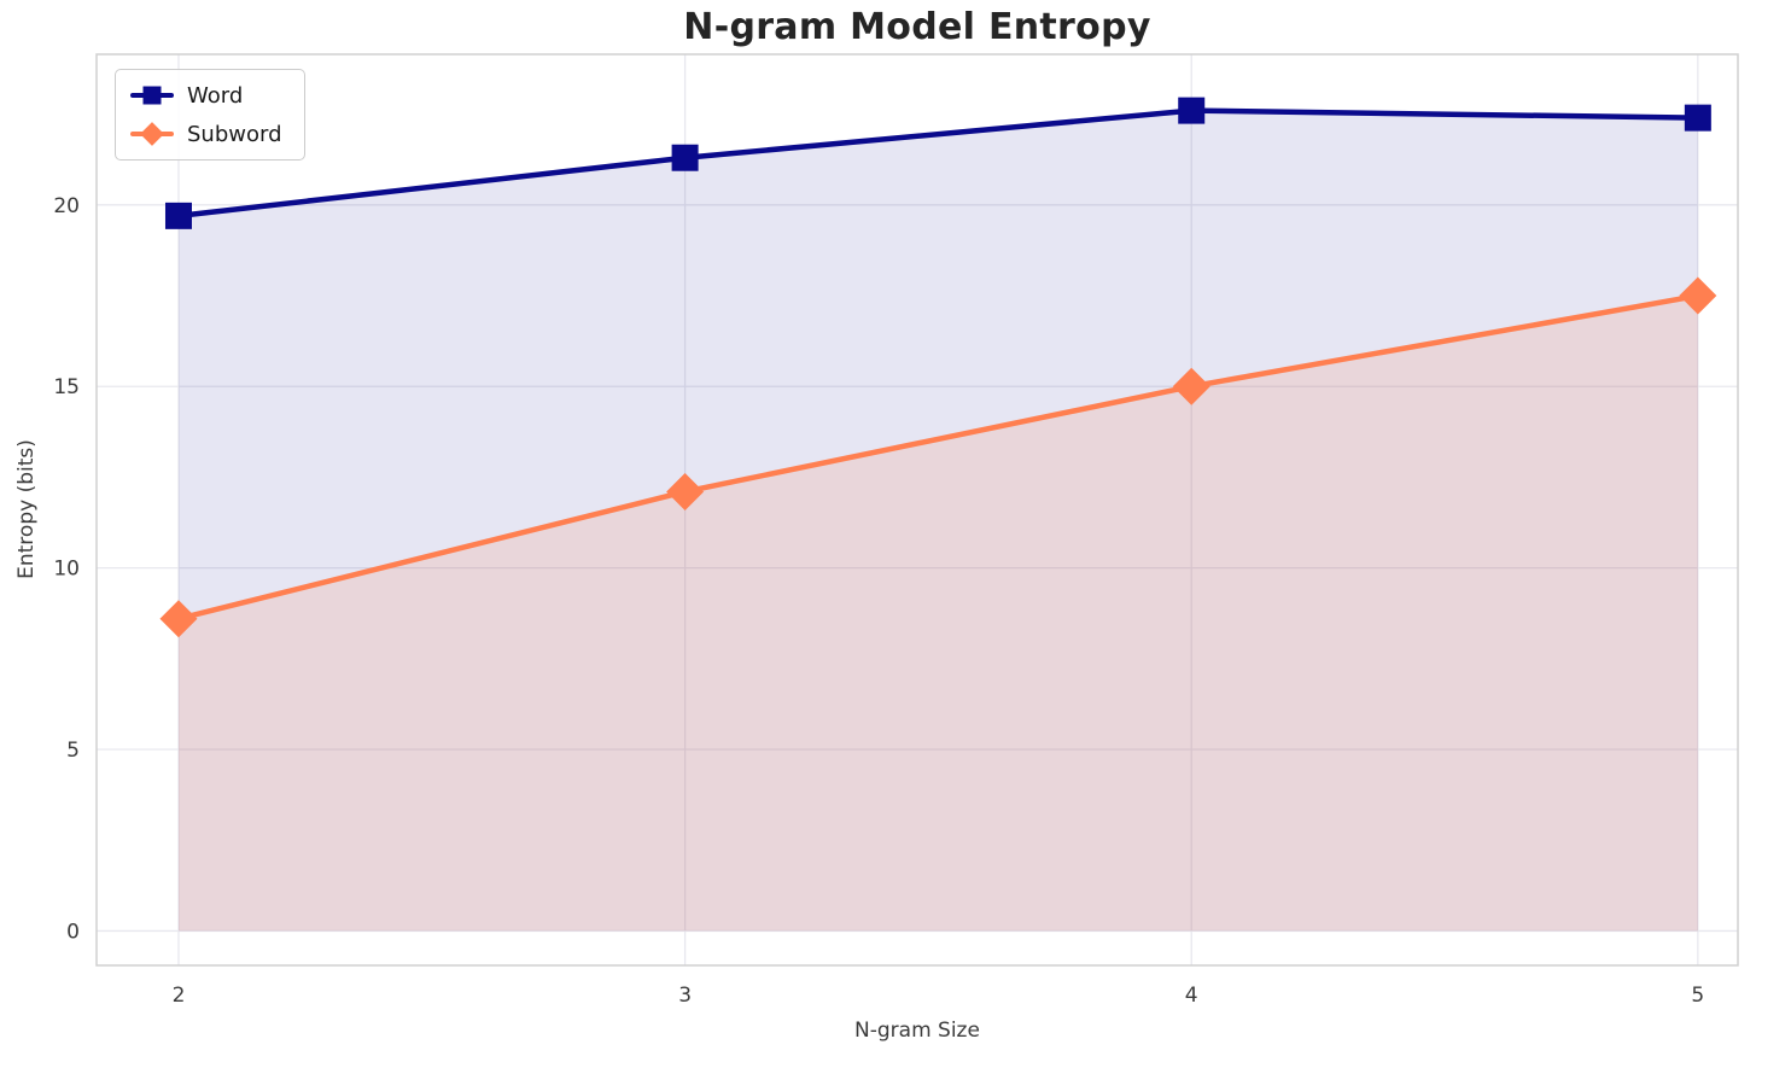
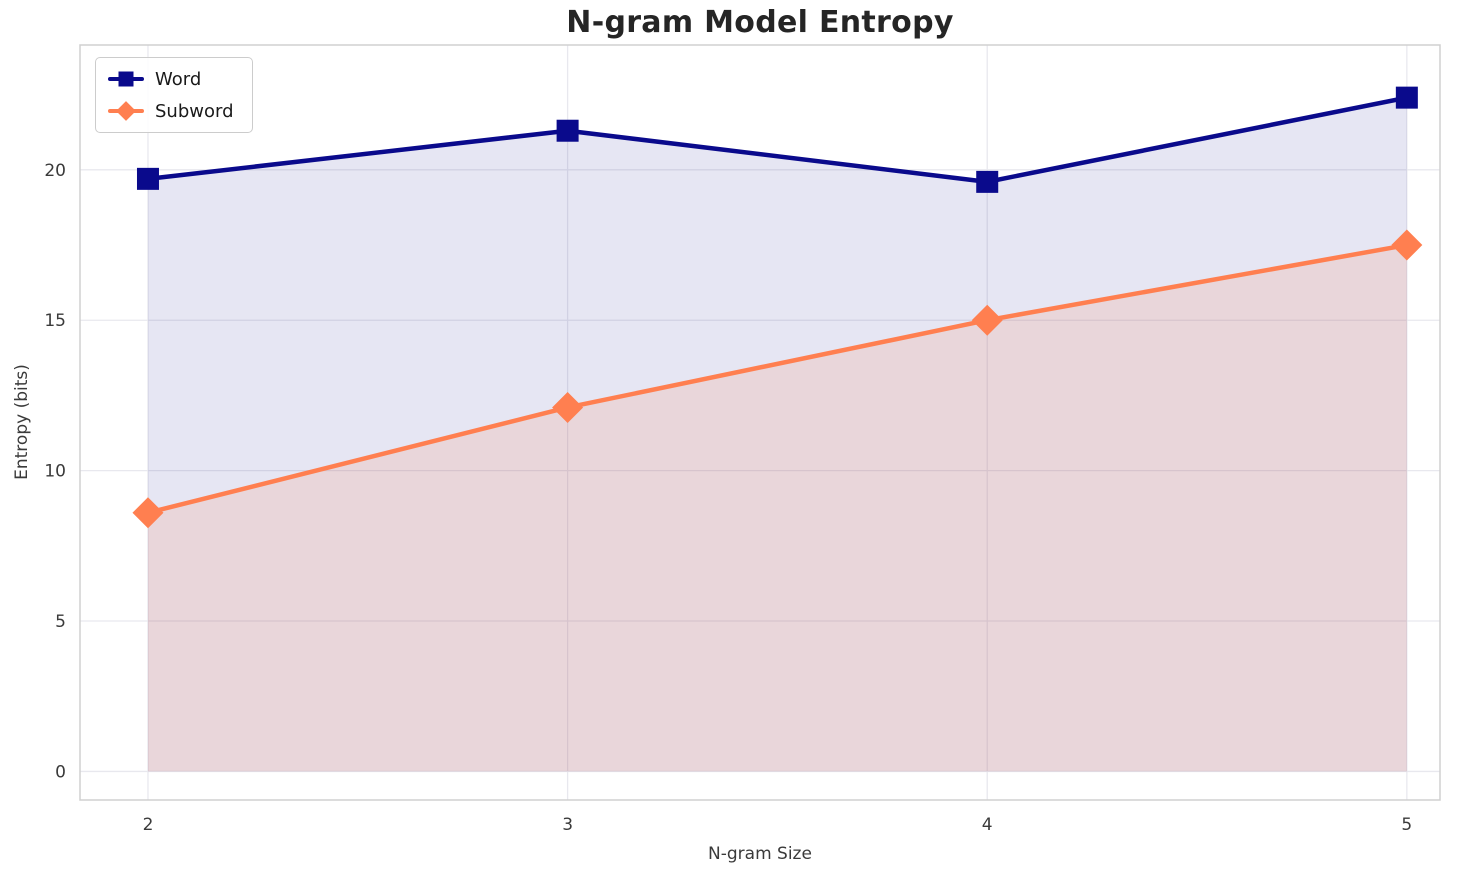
Word/4: 22.6 -> 19.6
